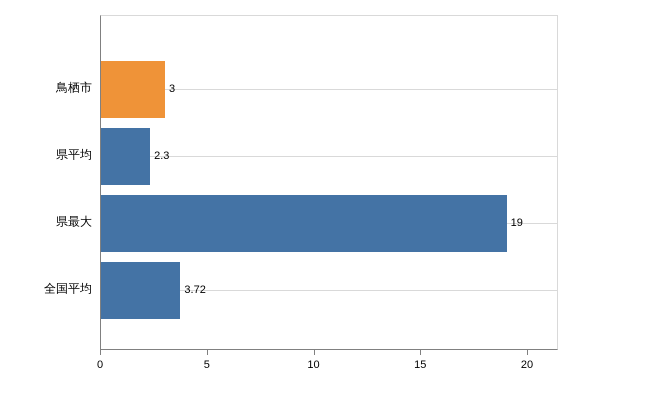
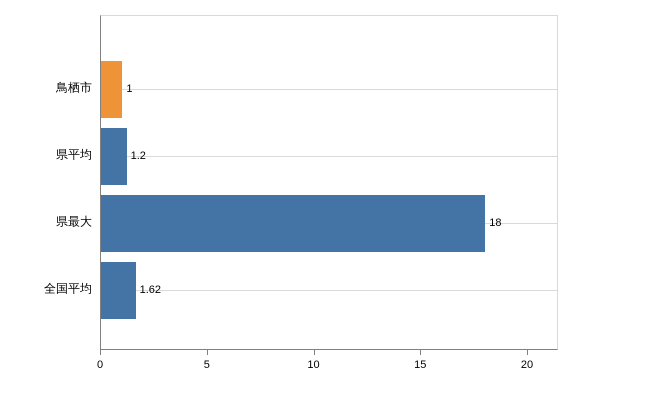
鳥栖市: 3 -> 1
県平均: 2.3 -> 1.2
県最大: 19 -> 18
全国平均: 3.72 -> 1.62
